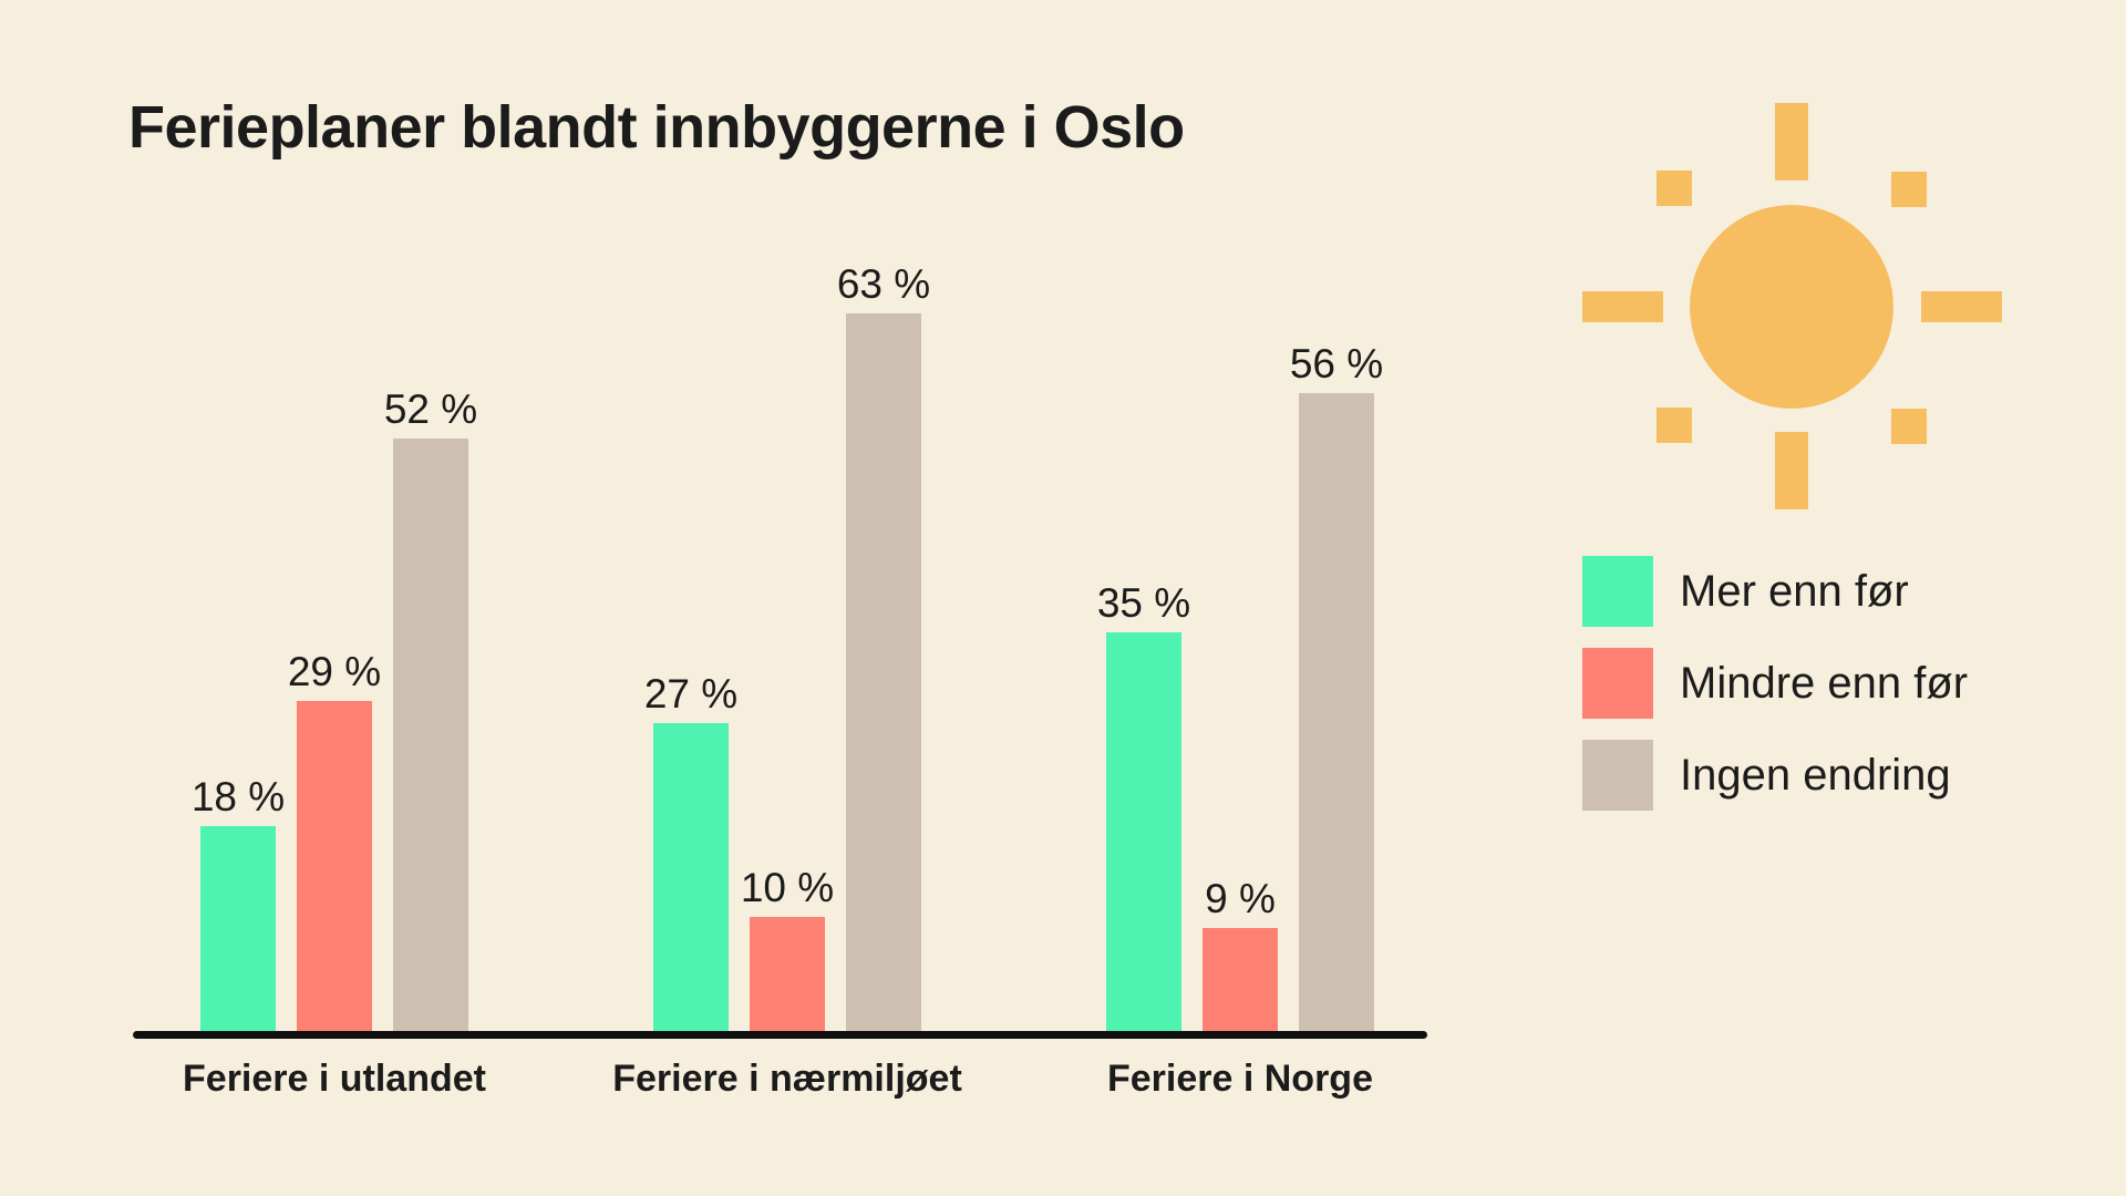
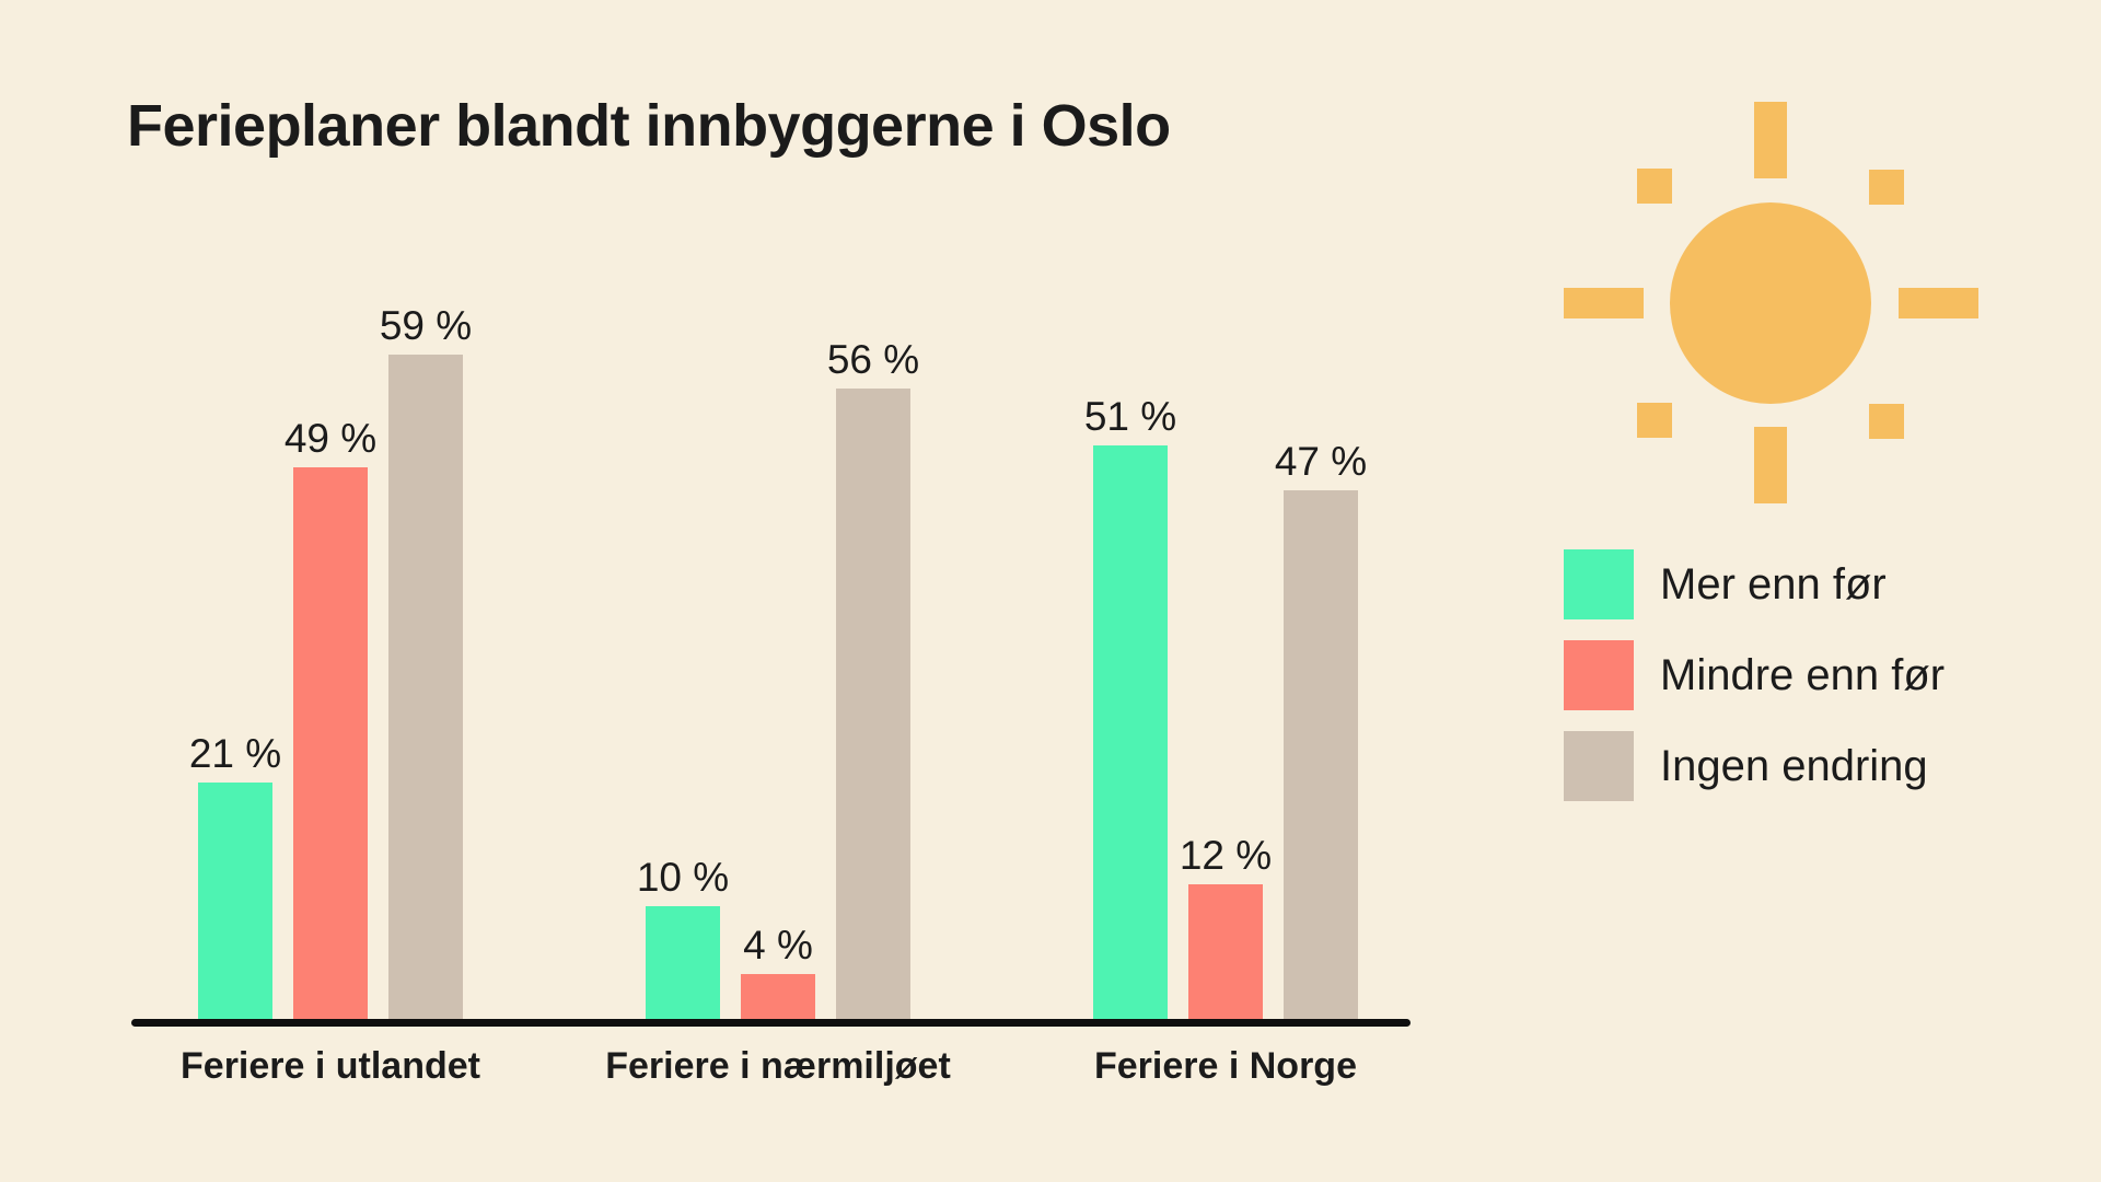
Mer enn før/Feriere i utlandet: 18 -> 21
Mindre enn før/Feriere i utlandet: 29 -> 49
Ingen endring/Feriere i utlandet: 52 -> 59
Mer enn før/Feriere i nærmiljøet: 27 -> 10
Mindre enn før/Feriere i nærmiljøet: 10 -> 4
Ingen endring/Feriere i nærmiljøet: 63 -> 56
Mer enn før/Feriere i Norge: 35 -> 51
Mindre enn før/Feriere i Norge: 9 -> 12
Ingen endring/Feriere i Norge: 56 -> 47
